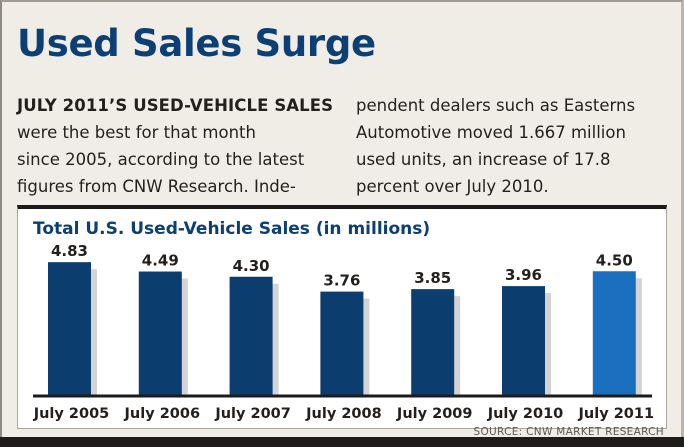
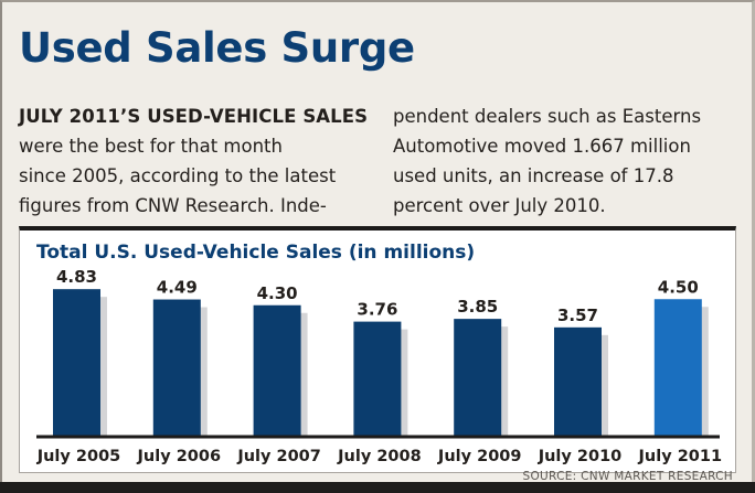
July 2010: 3.96 -> 3.57
